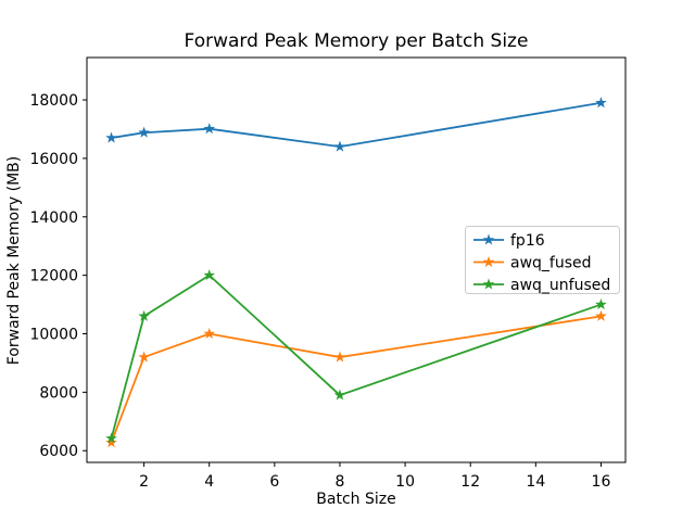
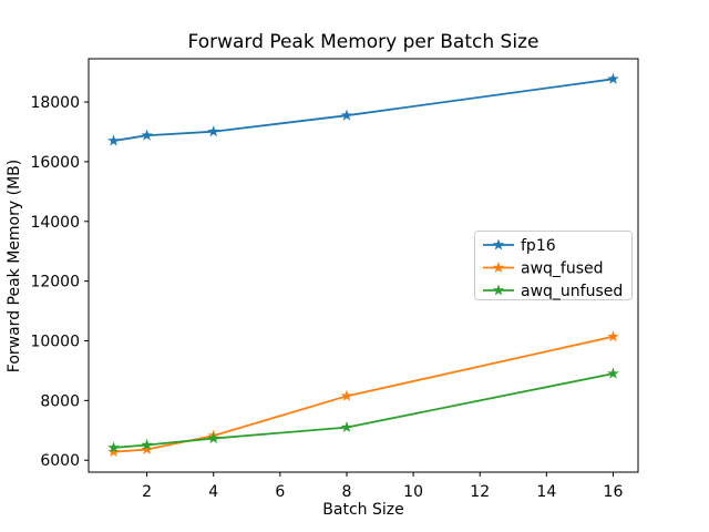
awq_fused/2: 9200 -> 6400
awq_unfused/2: 10600 -> 6500
awq_fused/4: 10000 -> 6800
awq_unfused/4: 12000 -> 6700
fp16/8: 16400 -> 17600
awq_fused/8: 9200 -> 8200
awq_unfused/8: 7900 -> 7100
fp16/16: 17900 -> 18800
awq_fused/16: 10600 -> 10100
awq_unfused/16: 11000 -> 8900
